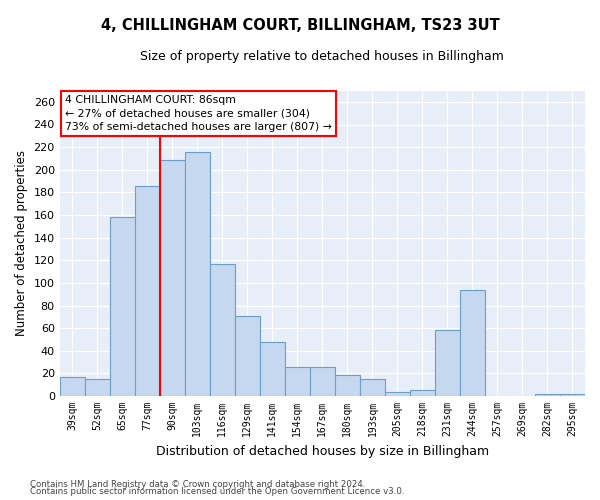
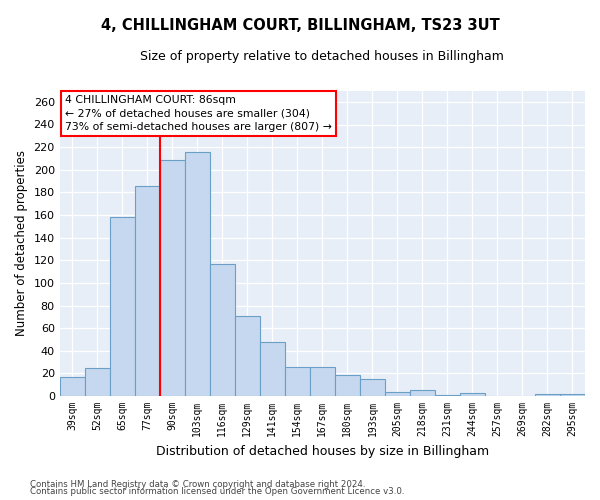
52sqm: 15 -> 25
231sqm: 58 -> 1
244sqm: 94 -> 3
